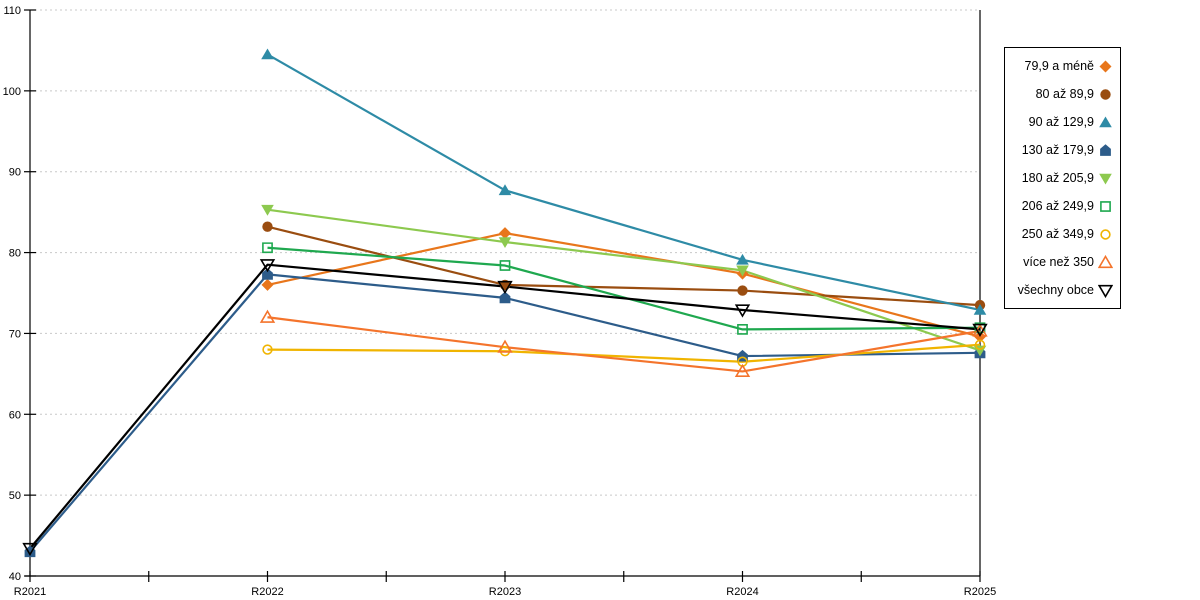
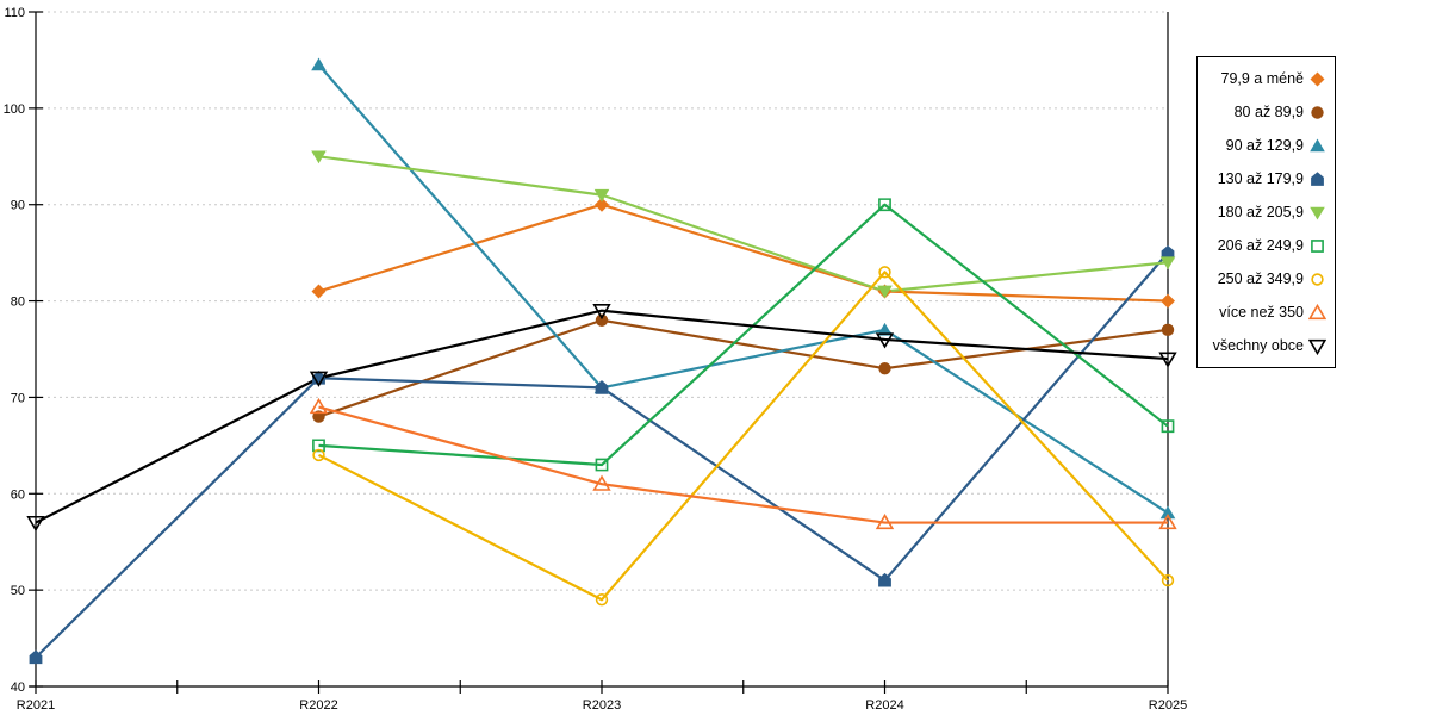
všechny obce/R2021: 43 -> 57
79,9 a méně/R2022: 76 -> 81
80 až 89,9/R2022: 83 -> 68
130 až 179,9/R2022: 77 -> 72
180 až 205,9/R2022: 85 -> 95
206 až 249,9/R2022: 81 -> 65
250 až 349,9/R2022: 68 -> 64
více než 350/R2022: 72 -> 69
všechny obce/R2022: 78 -> 72
79,9 a méně/R2023: 82 -> 90
80 až 89,9/R2023: 76 -> 78
90 až 129,9/R2023: 88 -> 71
130 až 179,9/R2023: 74 -> 71
180 až 205,9/R2023: 81 -> 91
206 až 249,9/R2023: 78 -> 63
250 až 349,9/R2023: 68 -> 49
více než 350/R2023: 68 -> 61
všechny obce/R2023: 76 -> 79
79,9 a méně/R2024: 77 -> 81
80 až 89,9/R2024: 75 -> 73
90 až 129,9/R2024: 79 -> 77
130 až 179,9/R2024: 67 -> 51
180 až 205,9/R2024: 78 -> 81
206 až 249,9/R2024: 70 -> 90
250 až 349,9/R2024: 66 -> 83
více než 350/R2024: 65 -> 57
všechny obce/R2024: 73 -> 76
79,9 a méně/R2025: 70 -> 80
80 až 89,9/R2025: 74 -> 77
90 až 129,9/R2025: 73 -> 58
130 až 179,9/R2025: 68 -> 85
180 až 205,9/R2025: 68 -> 84
206 až 249,9/R2025: 71 -> 67
250 až 349,9/R2025: 69 -> 51
více než 350/R2025: 70 -> 57
všechny obce/R2025: 70 -> 74
